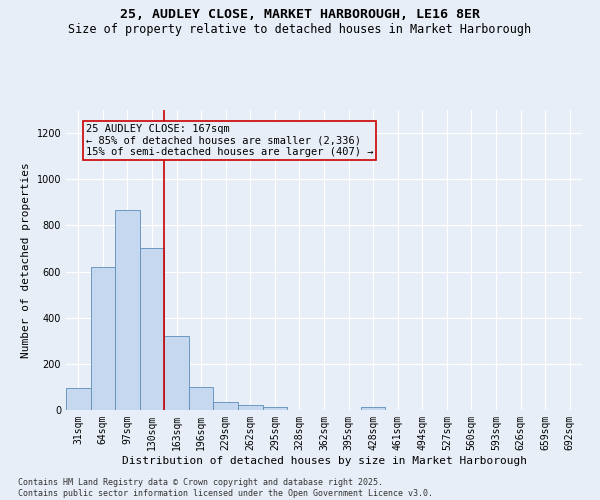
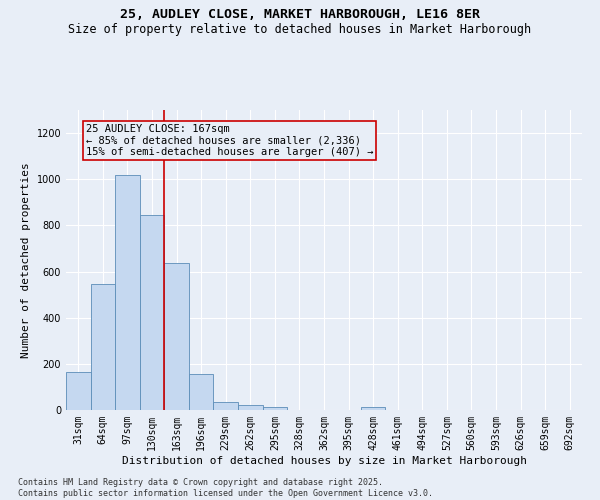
31sqm: 97 -> 165
64sqm: 620 -> 545
97sqm: 868 -> 1020
130sqm: 700 -> 845
163sqm: 320 -> 635
196sqm: 100 -> 155
